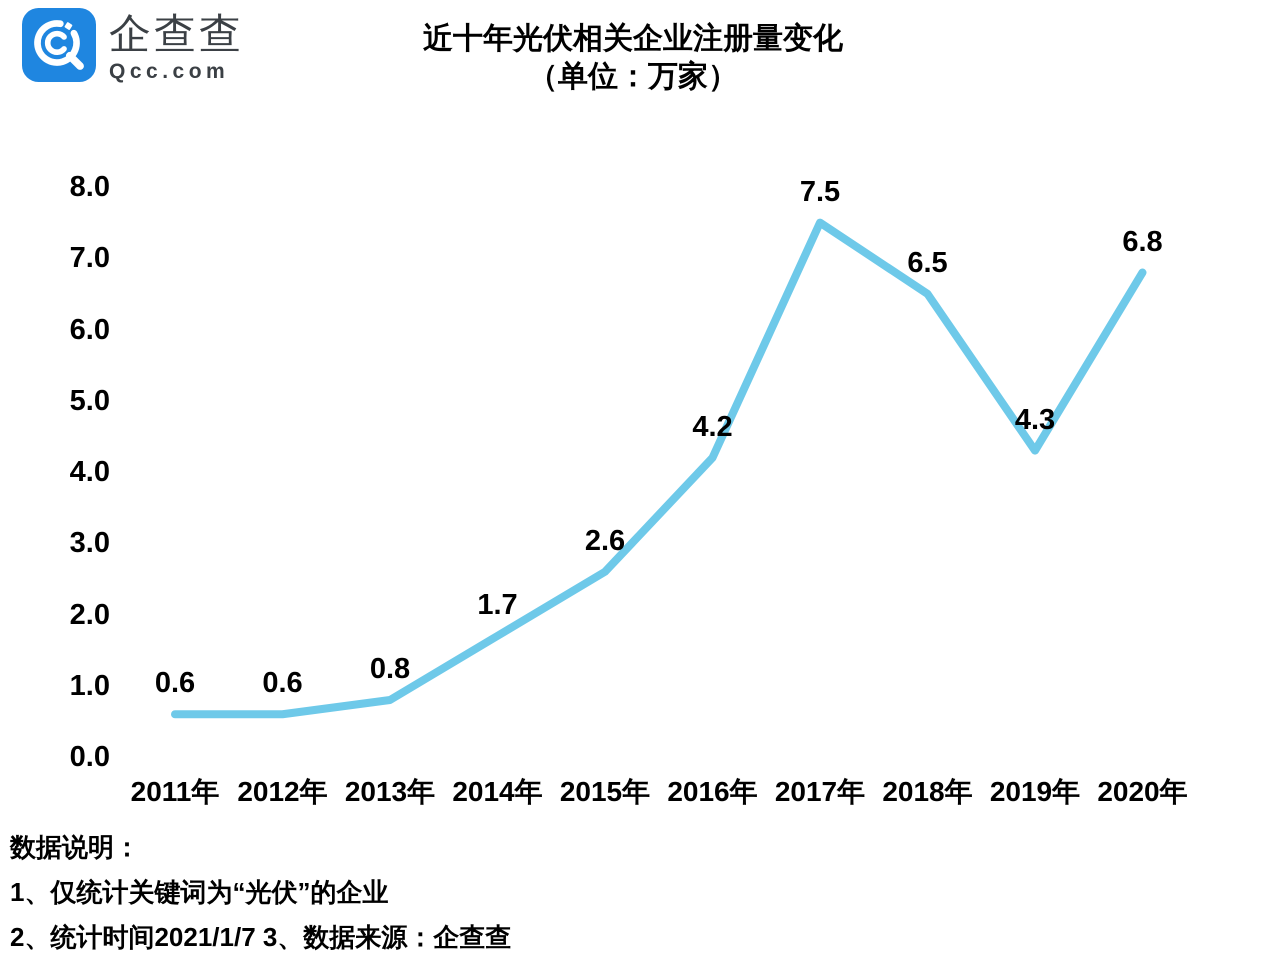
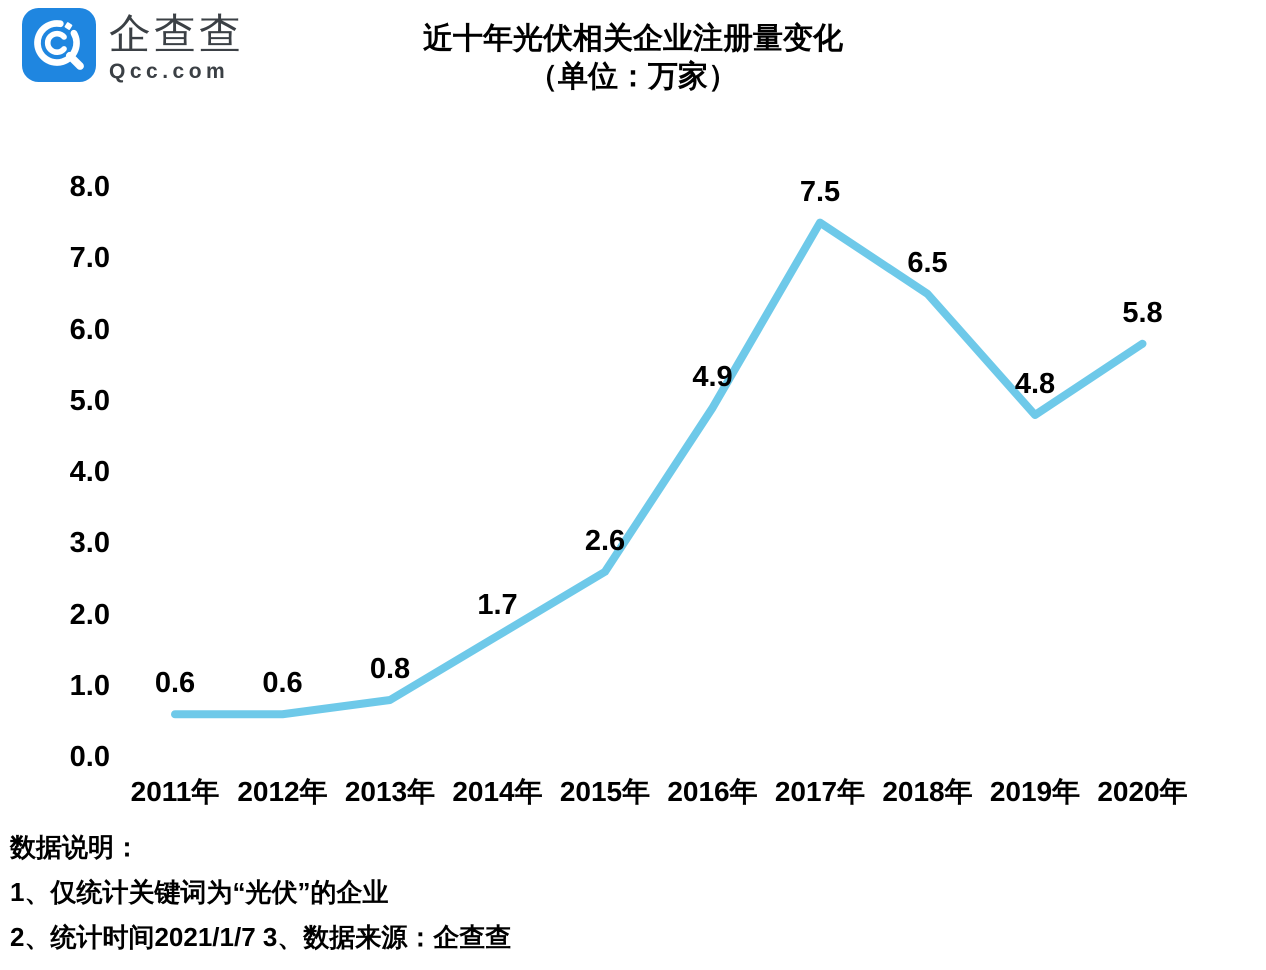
2016年: 4.2 -> 4.9
2019年: 4.3 -> 4.8
2020年: 6.8 -> 5.8
